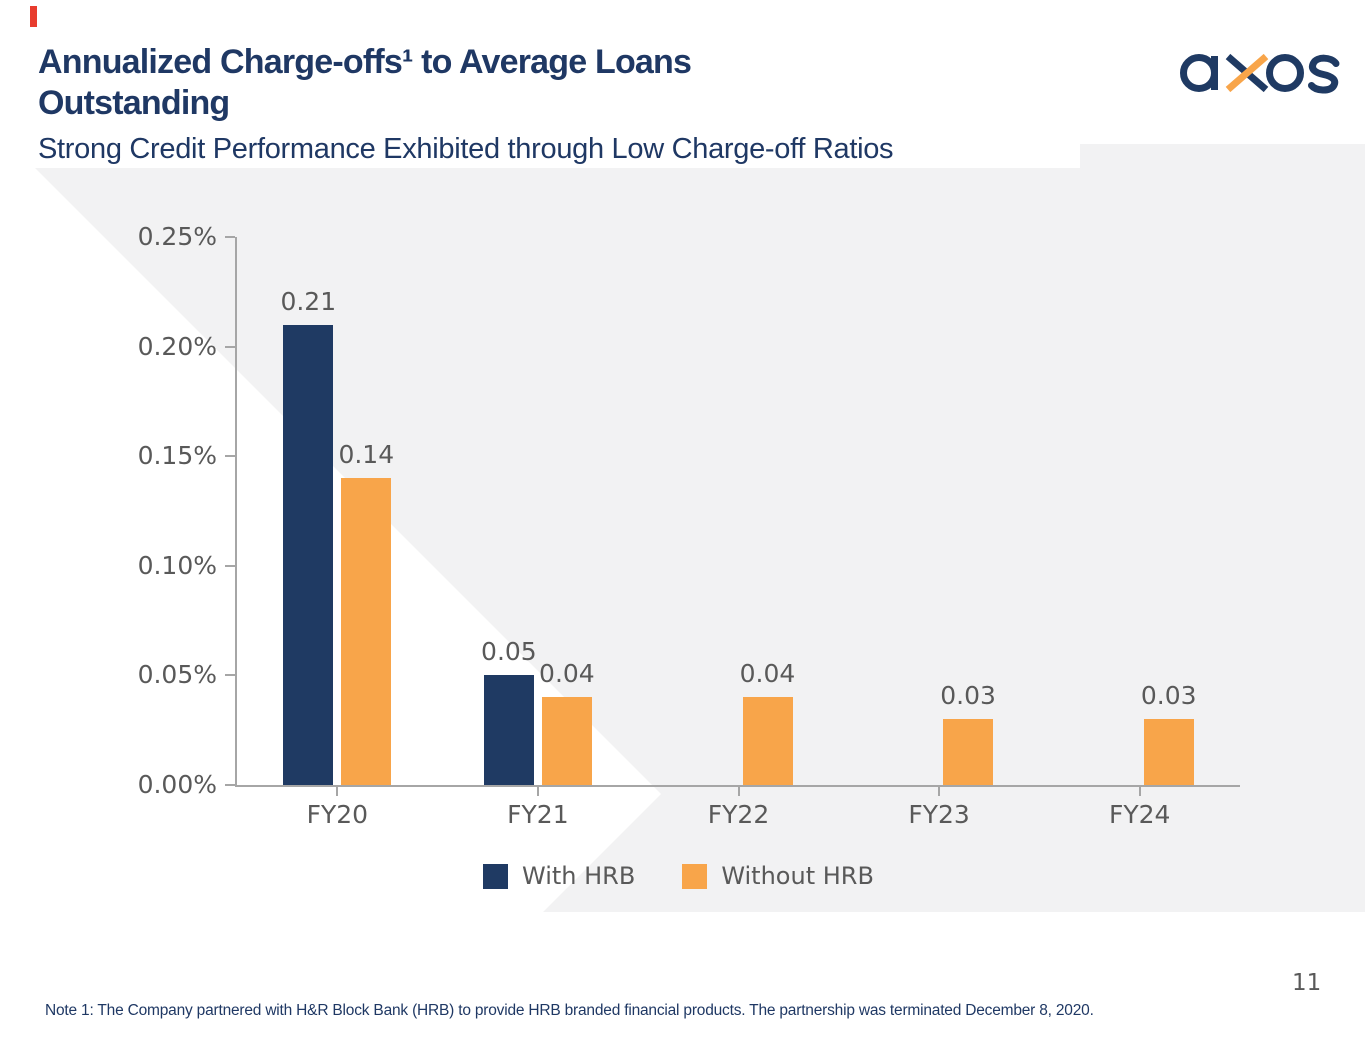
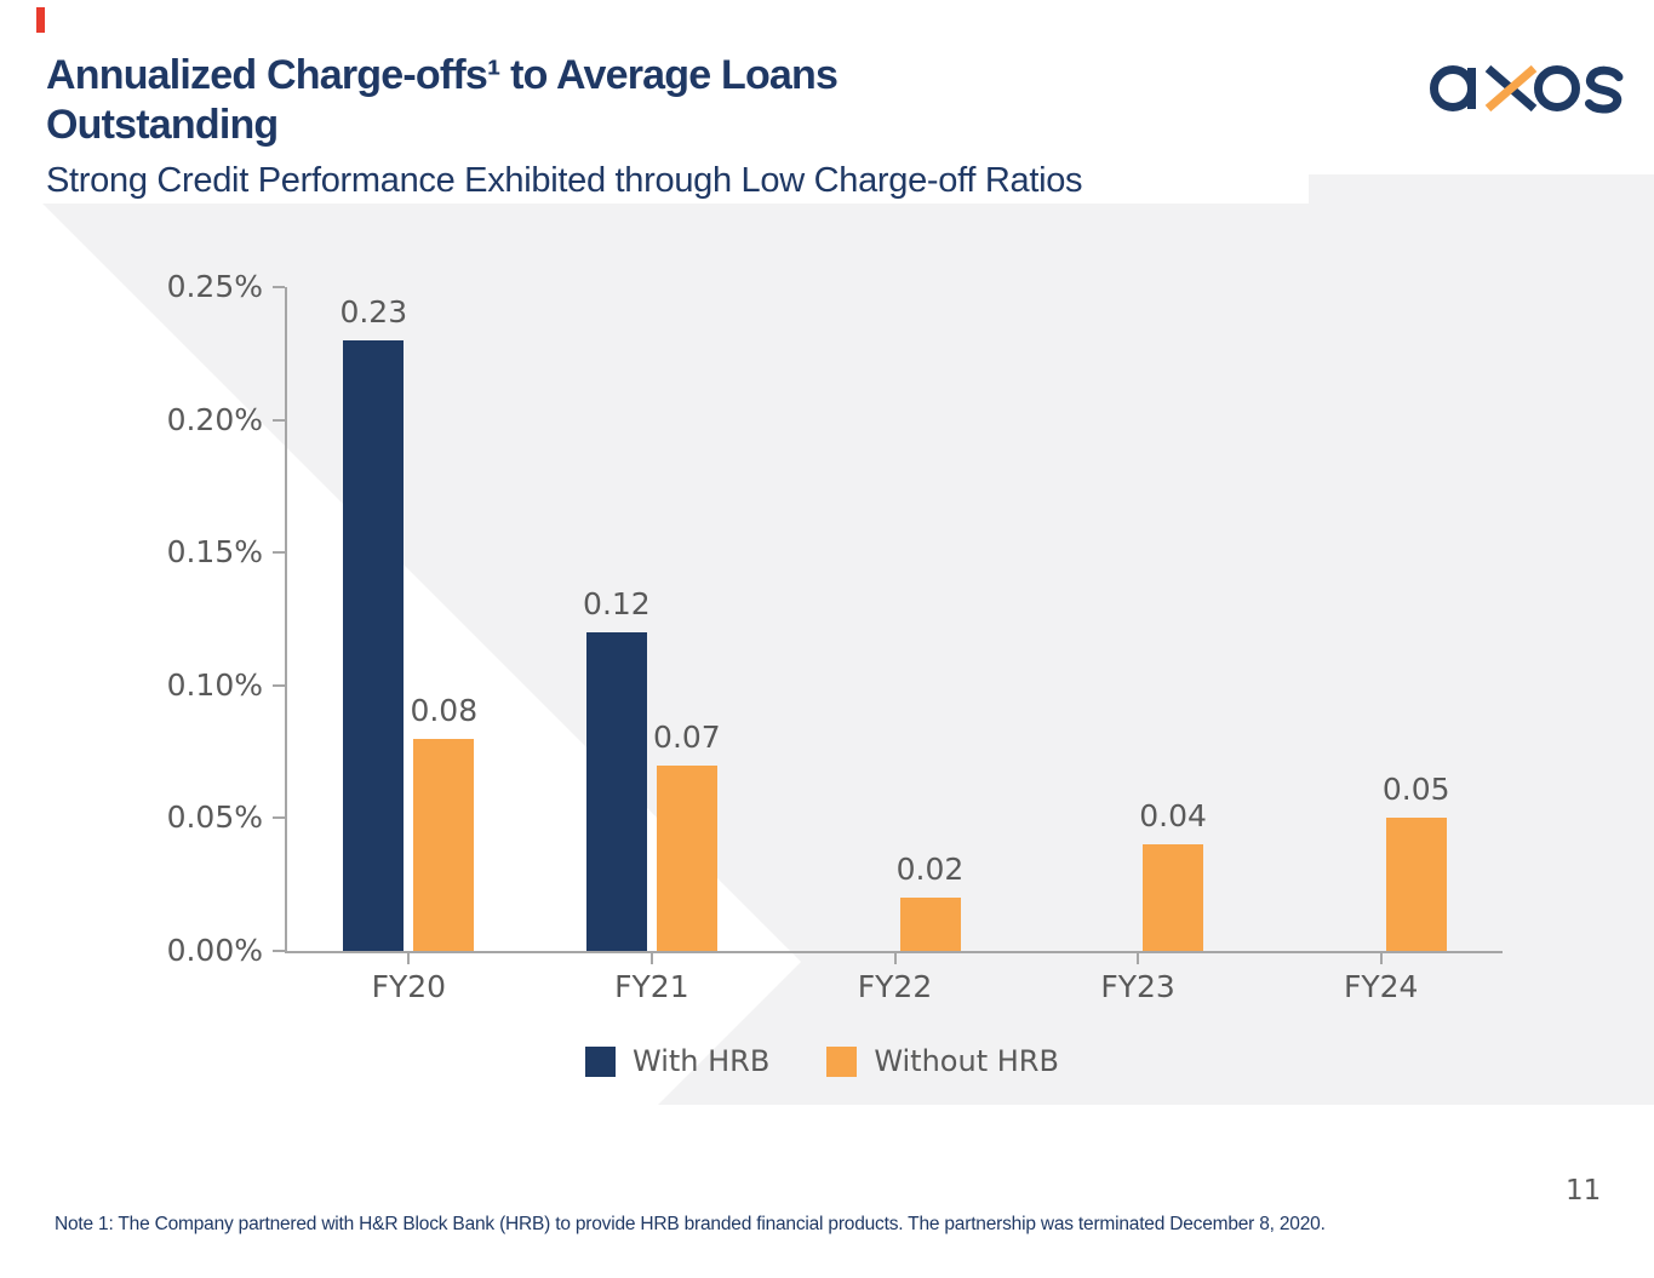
With HRB/FY20: 0.21 -> 0.23
Without HRB/FY20: 0.14 -> 0.08
With HRB/FY21: 0.05 -> 0.12
Without HRB/FY21: 0.04 -> 0.07
Without HRB/FY22: 0.04 -> 0.02
Without HRB/FY23: 0.03 -> 0.04
Without HRB/FY24: 0.03 -> 0.05
